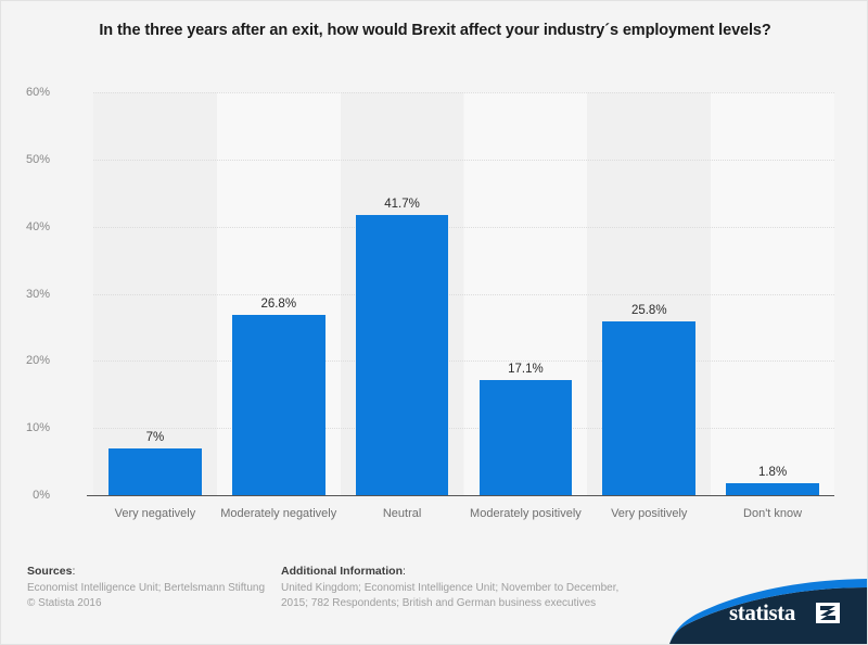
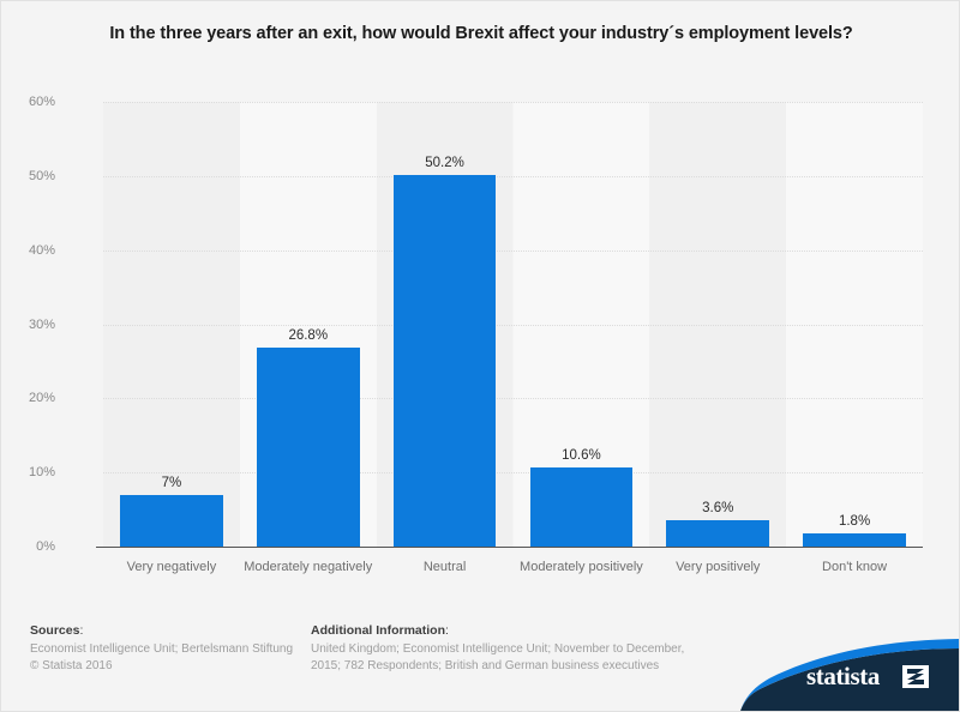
Neutral: 41.7% -> 50.2%
Moderately positively: 17.1% -> 10.6%
Very positively: 25.8% -> 3.6%
